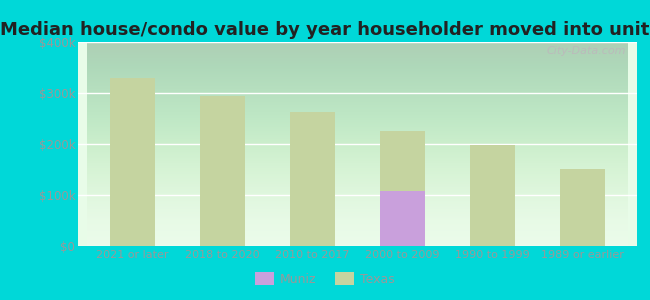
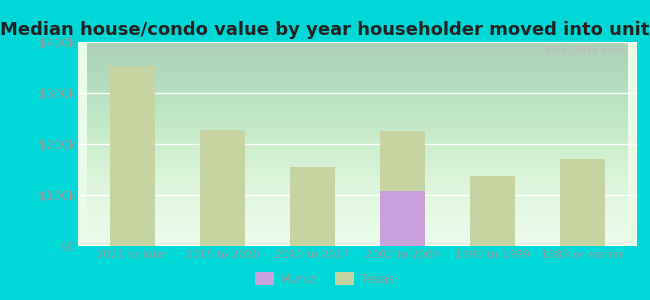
Texas/2021 or later: $330k -> $352k
Texas/2018 to 2020: $295k -> $228k
Texas/2010 to 2017: $262k -> $154k
Texas/1990 to 1999: $198k -> $138k
Texas/1989 or earlier: $150k -> $170k
